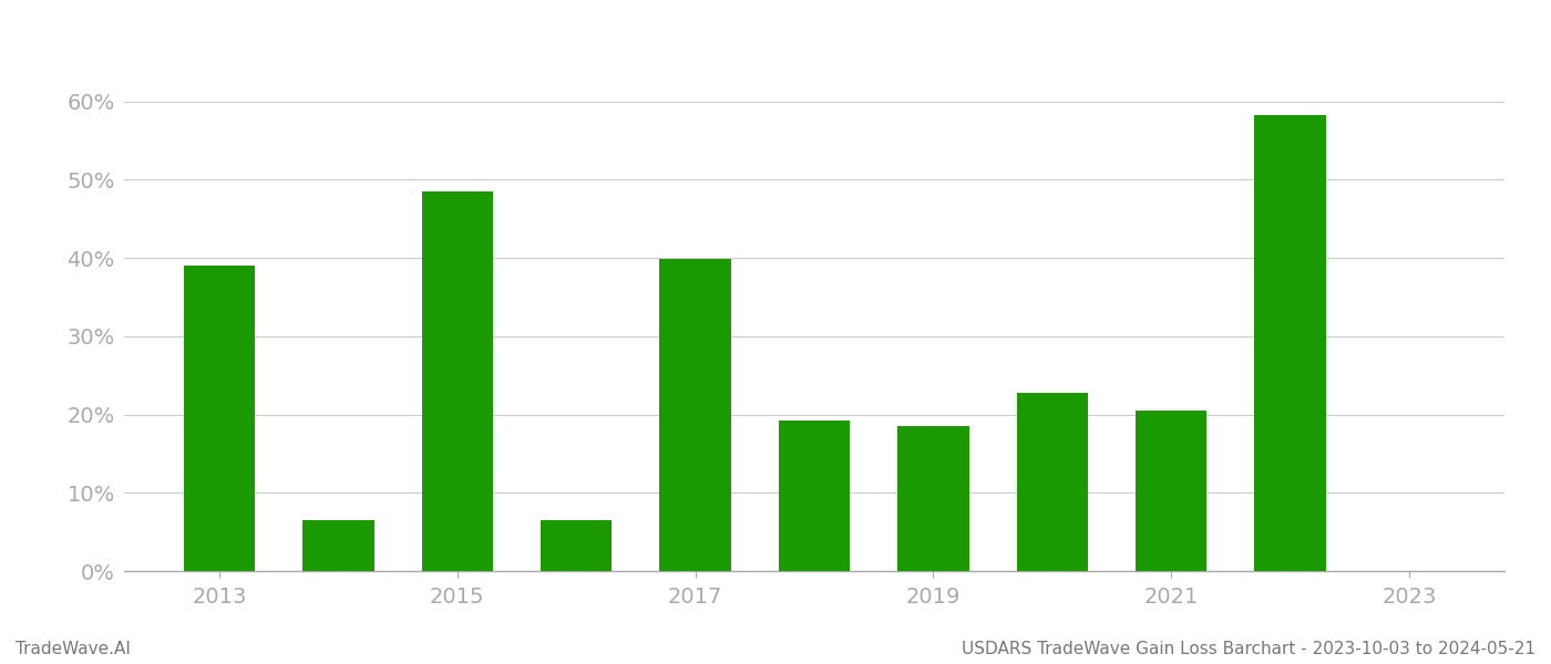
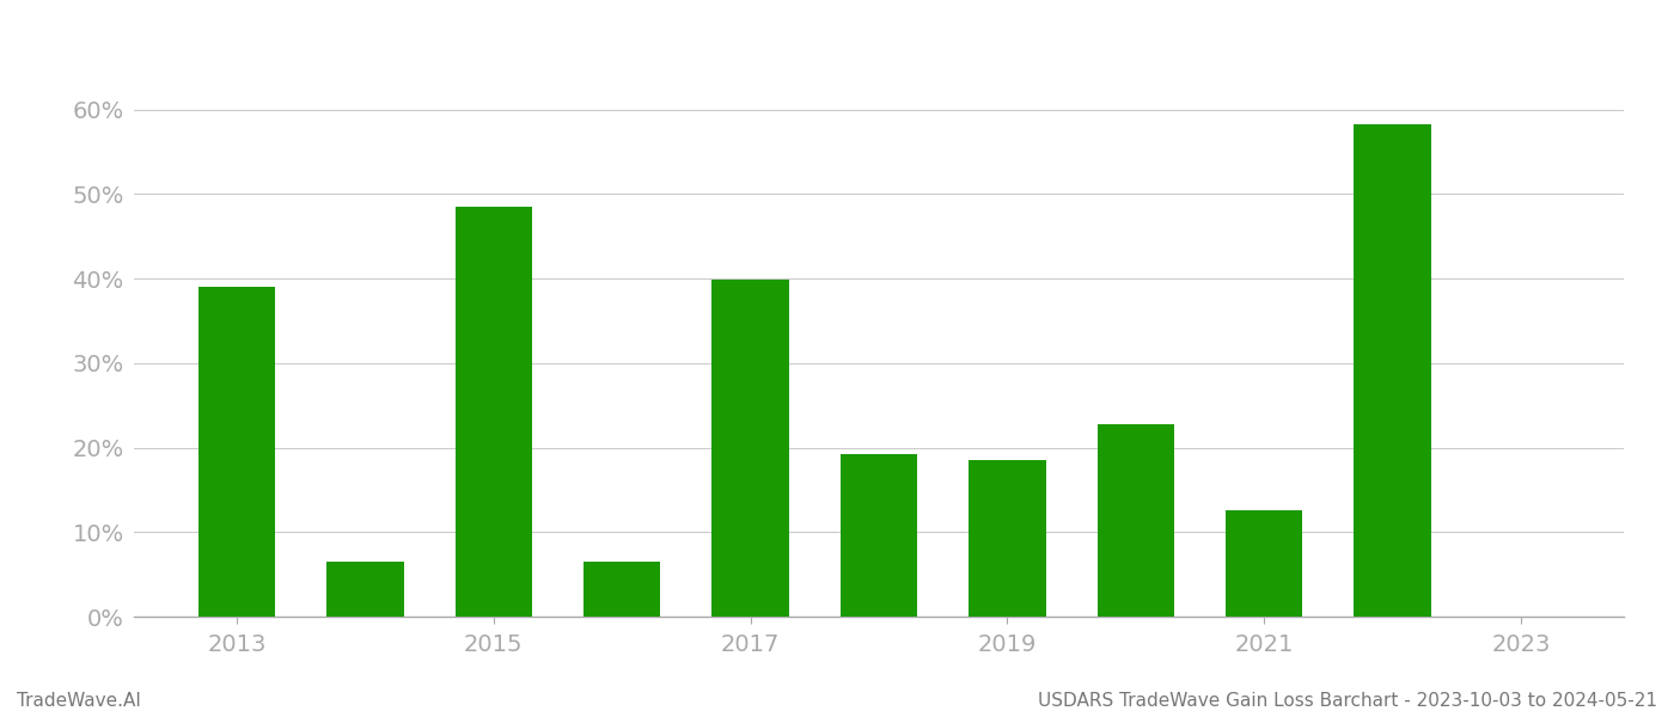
2021: 20.5% -> 12.6%
